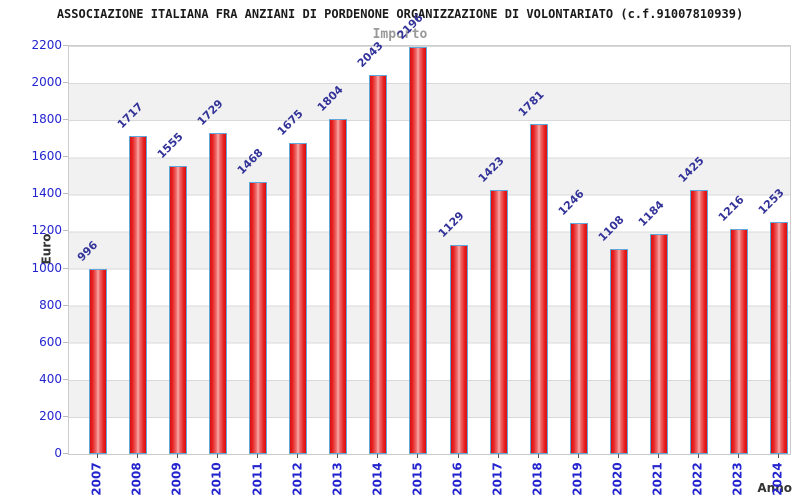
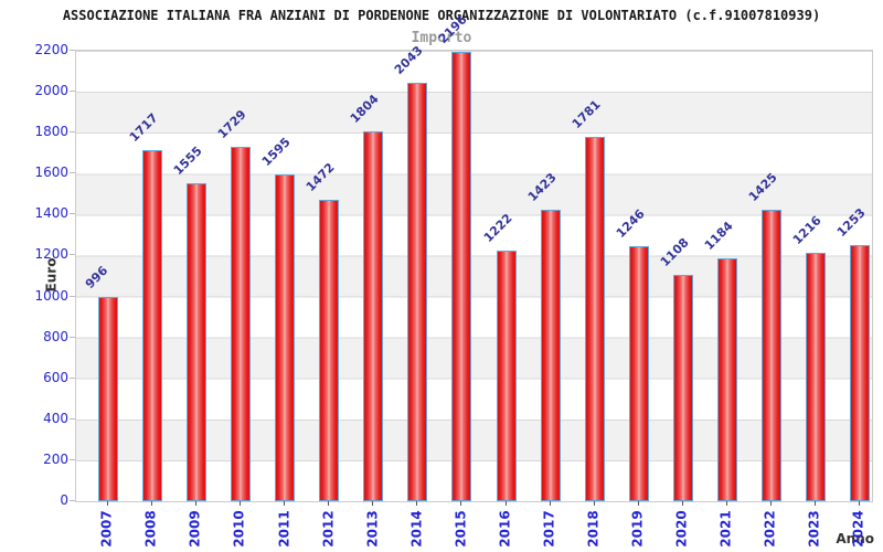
2011: 1468 -> 1595
2012: 1675 -> 1472
2016: 1129 -> 1222
